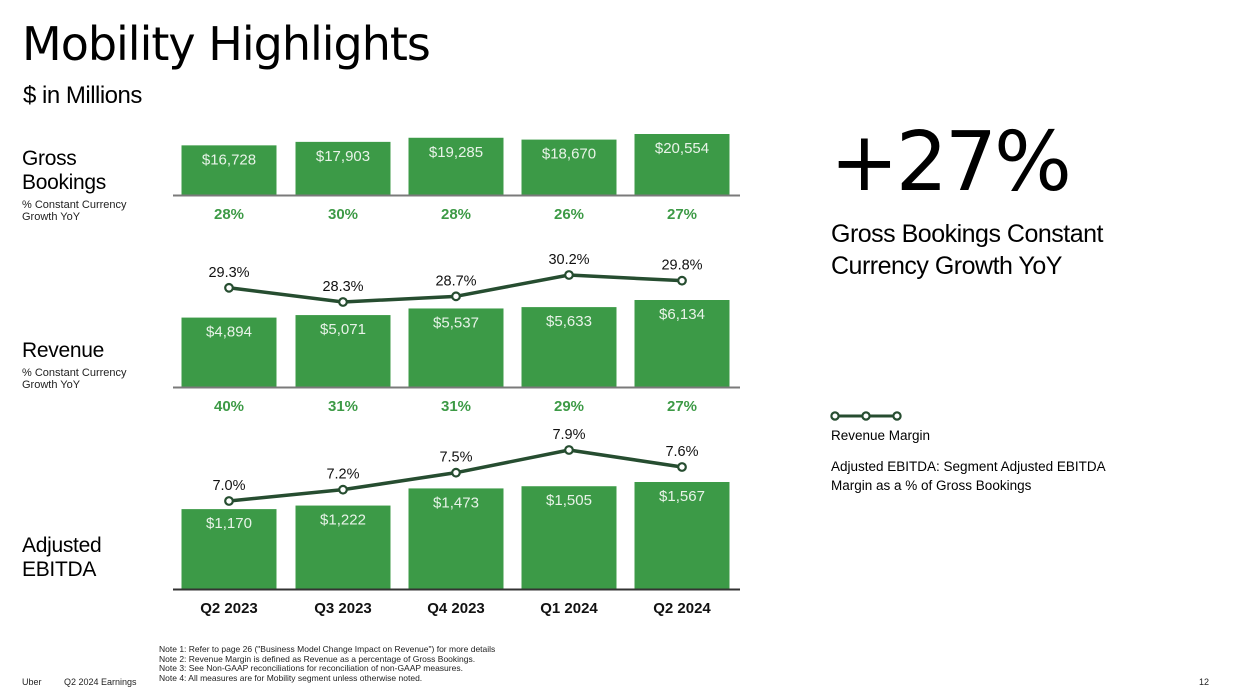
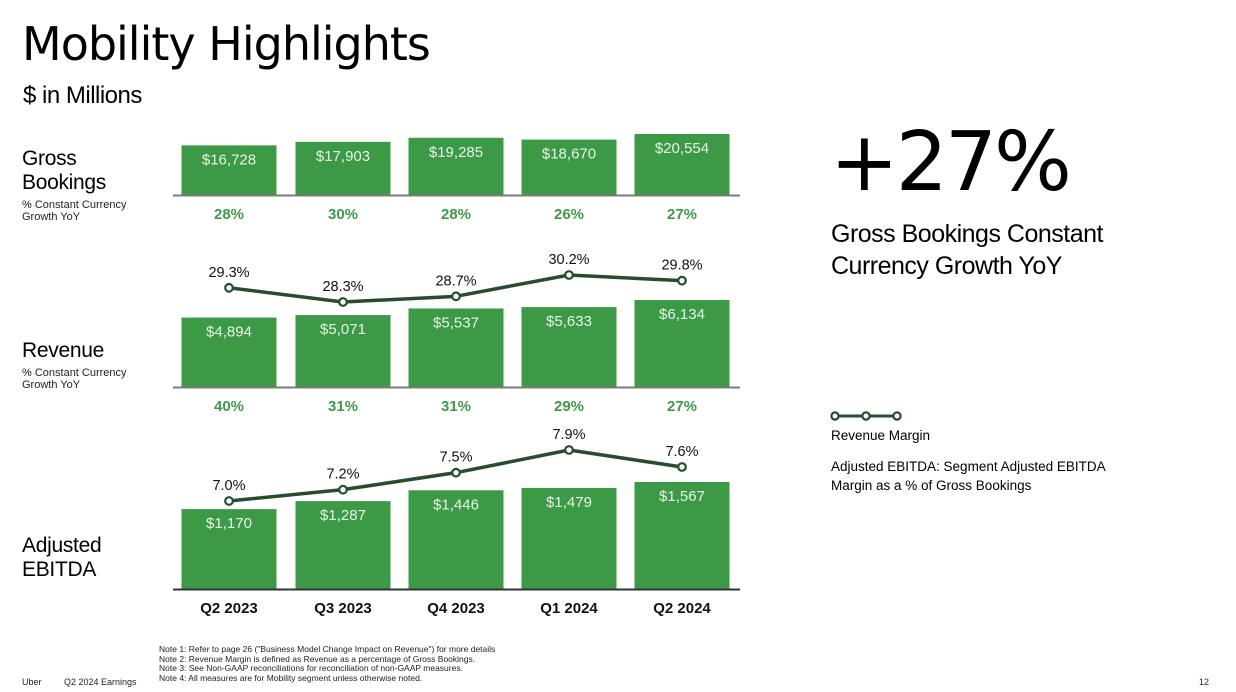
Adjusted EBITDA/Q3 2023: $1,222 -> $1,287
Adjusted EBITDA/Q4 2023: $1,473 -> $1,446
Adjusted EBITDA/Q1 2024: $1,505 -> $1,479
